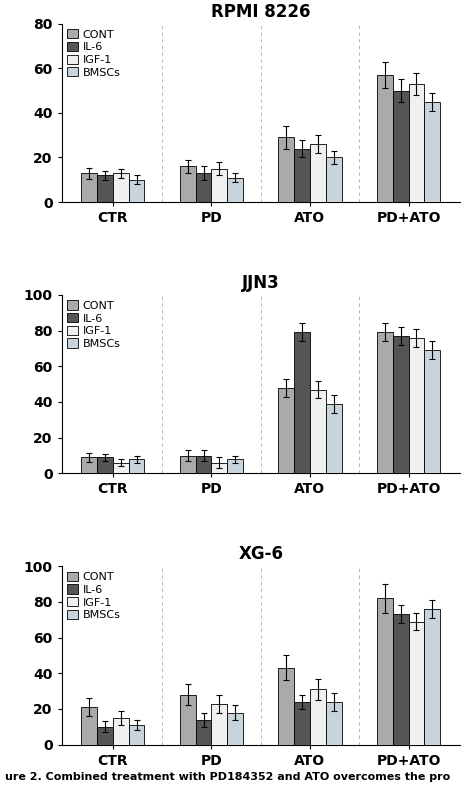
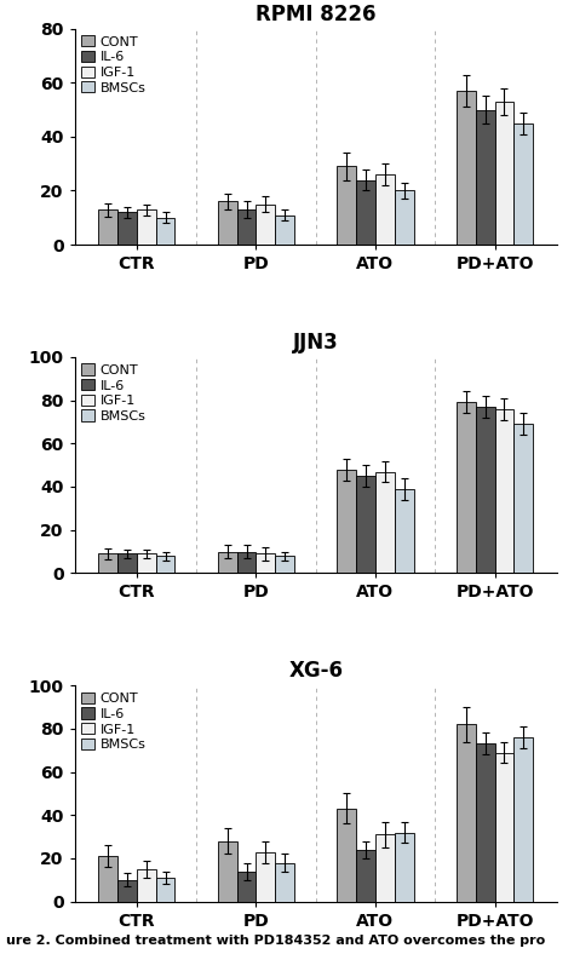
JJN3/IGF-1/CTR: 6 -> 9
JJN3/IGF-1/PD: 6 -> 9
JJN3/IL-6/ATO: 79 -> 45
XG-6/BMSCs/ATO: 24 -> 32
